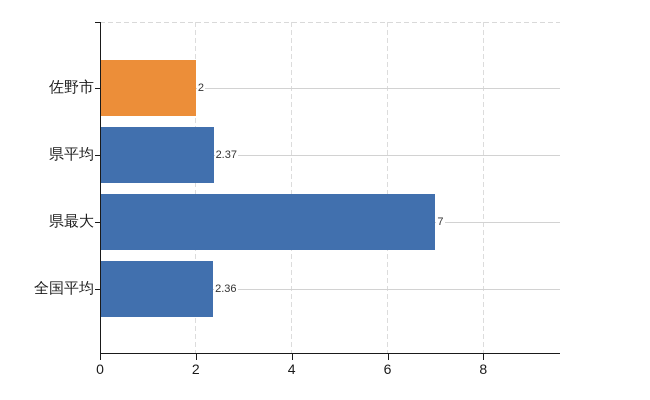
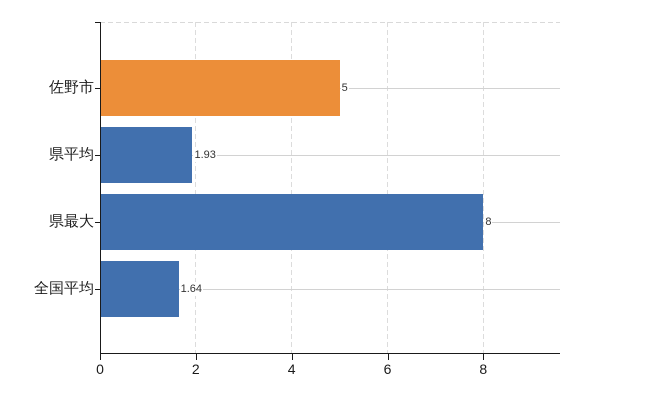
佐野市: 2 -> 5
県平均: 2.37 -> 1.93
県最大: 7 -> 8
全国平均: 2.36 -> 1.64
